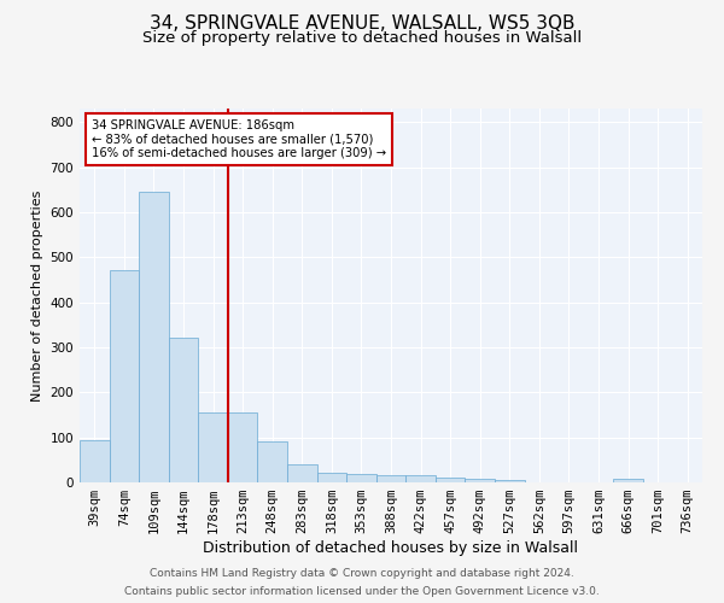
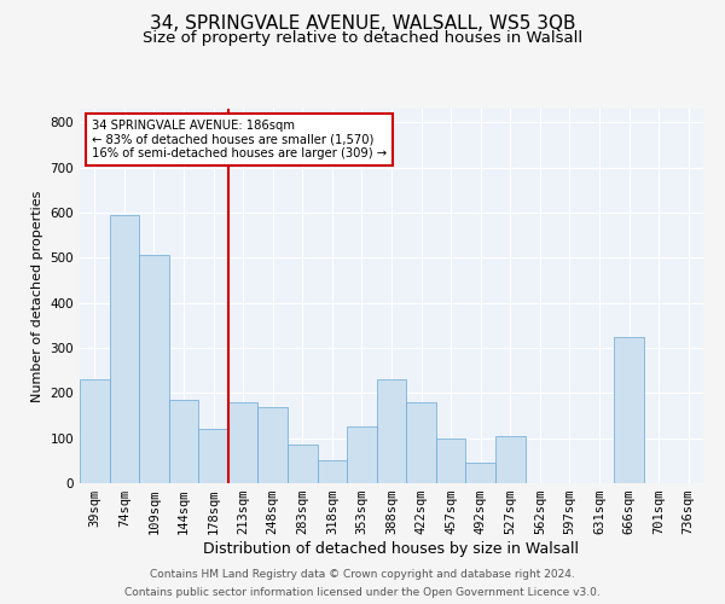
39sqm: 95 -> 230
74sqm: 470 -> 595
109sqm: 645 -> 505
144sqm: 320 -> 185
178sqm: 155 -> 120
213sqm: 155 -> 180
248sqm: 90 -> 170
283sqm: 40 -> 85
318sqm: 22 -> 50
353sqm: 20 -> 125
388sqm: 15 -> 230
422sqm: 15 -> 180
457sqm: 12 -> 100
492sqm: 8 -> 45
527sqm: 6 -> 105
666sqm: 8 -> 325
